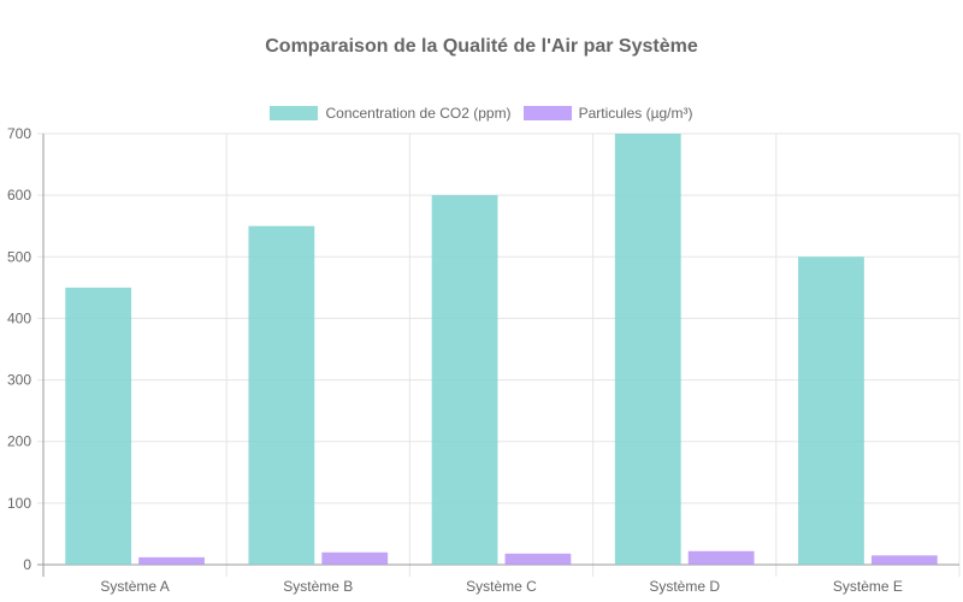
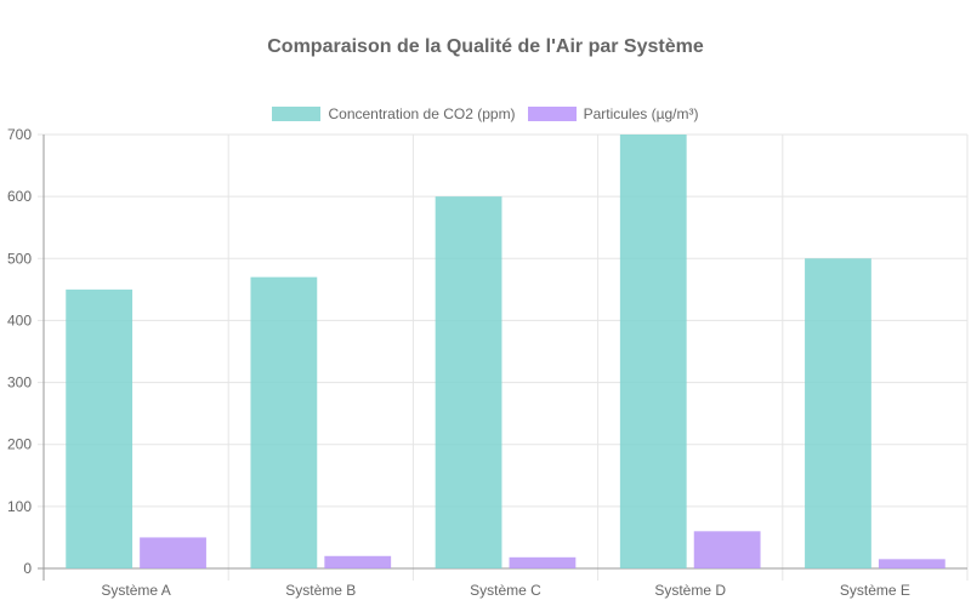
Particules (µg/m³)/Système A: 10 -> 50
Concentration de CO2 (ppm)/Système B: 550 -> 470
Particules (µg/m³)/Système D: 20 -> 60
